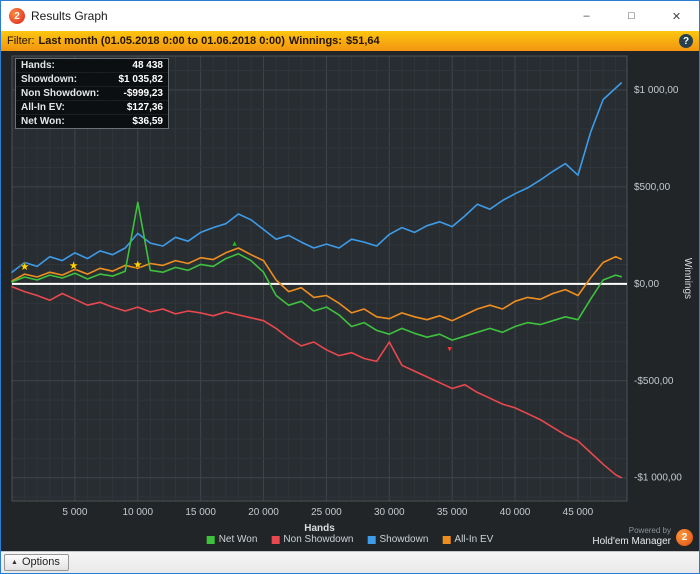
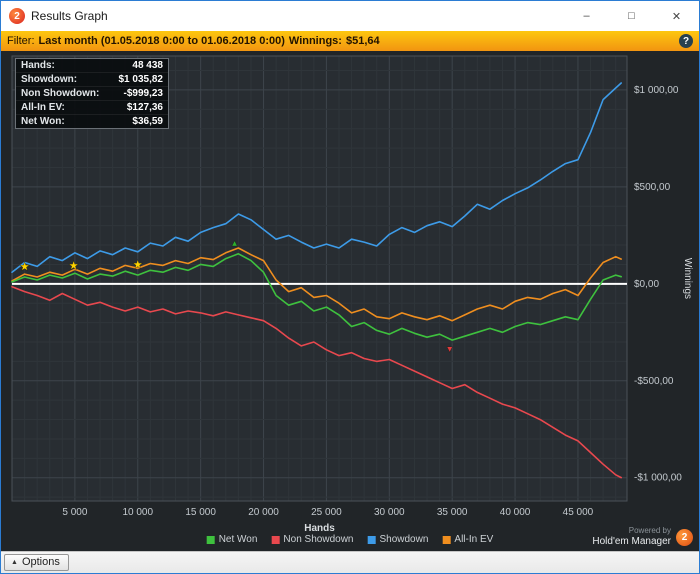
Showdown/10000: $260 -> $160
Net Won/10000: $420 -> $40
Non Showdown/30000: -$300 -> -$390
Showdown/45000: $560 -> $640
